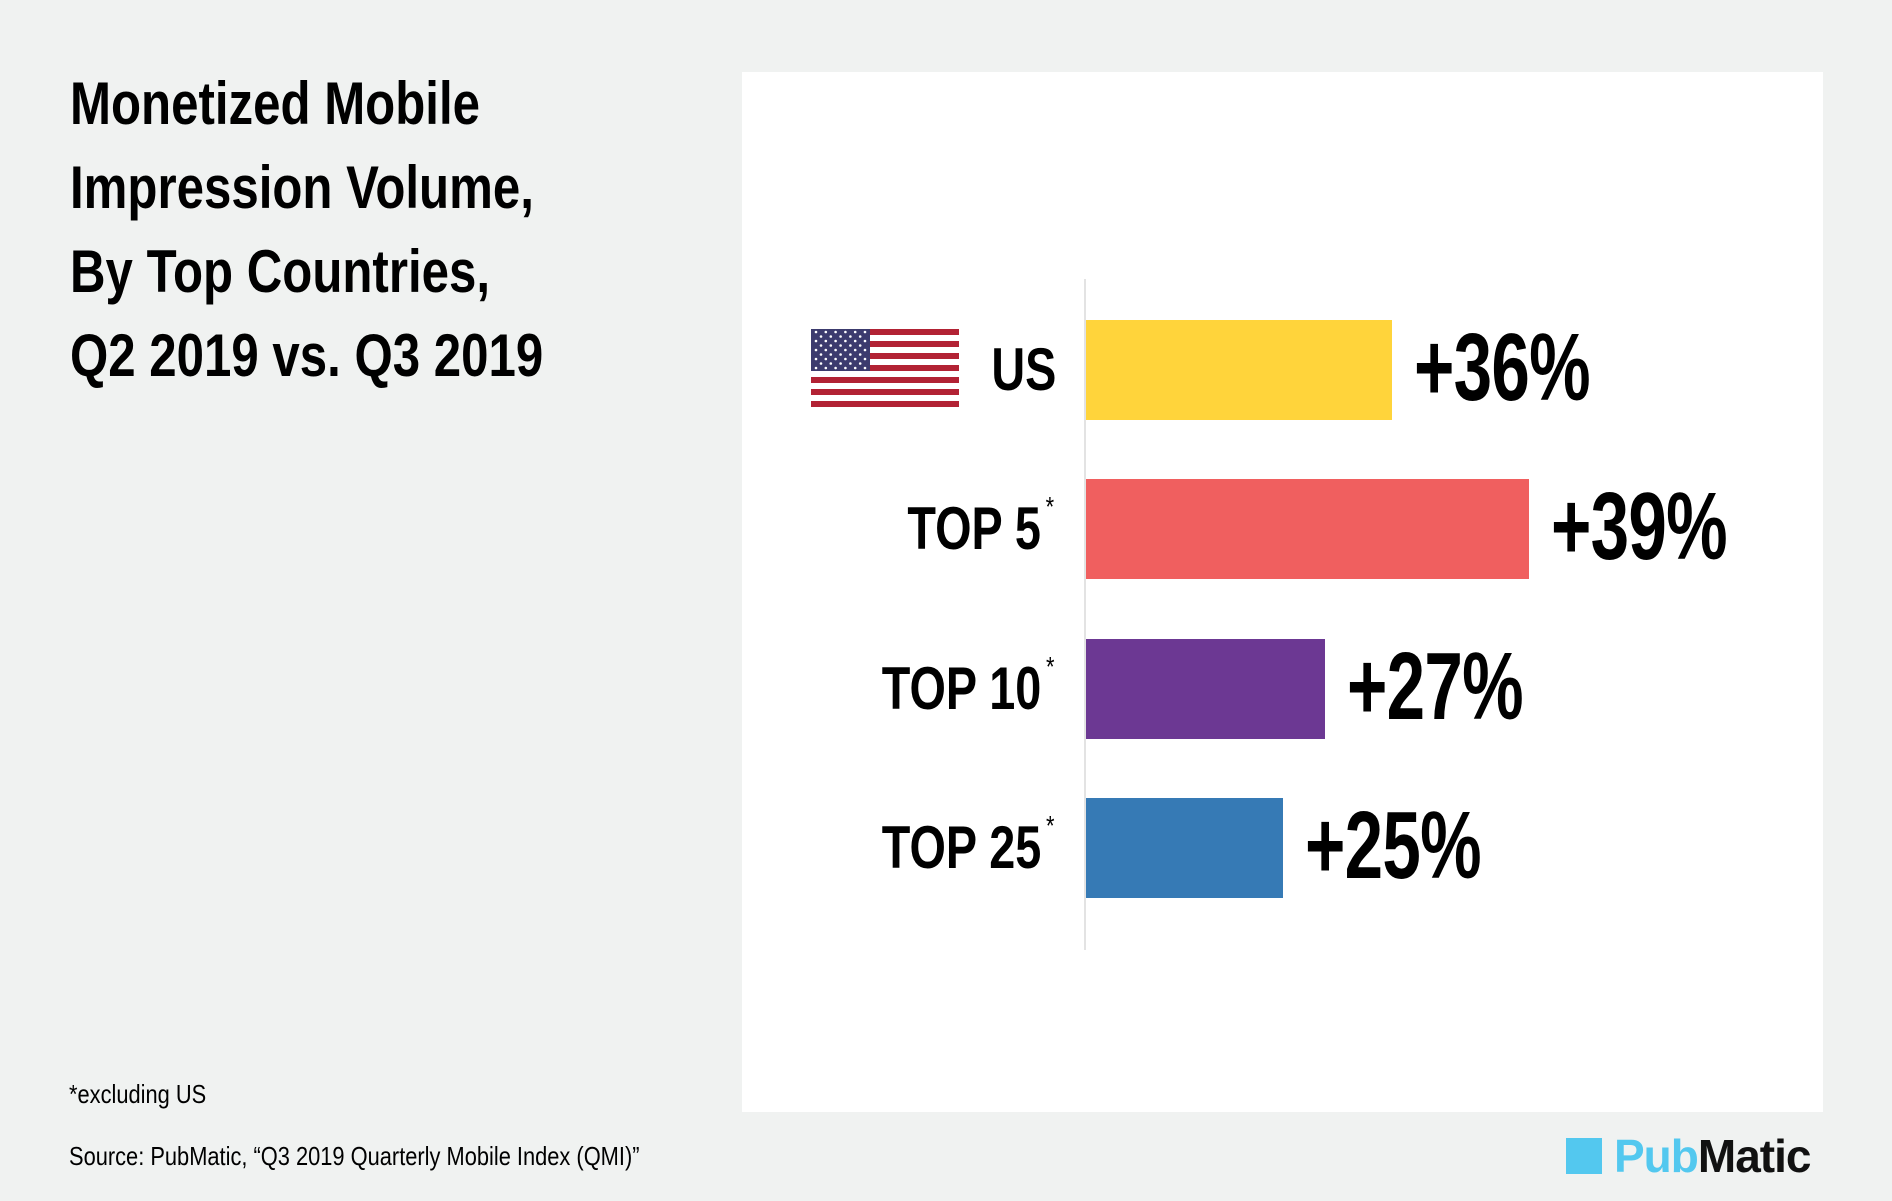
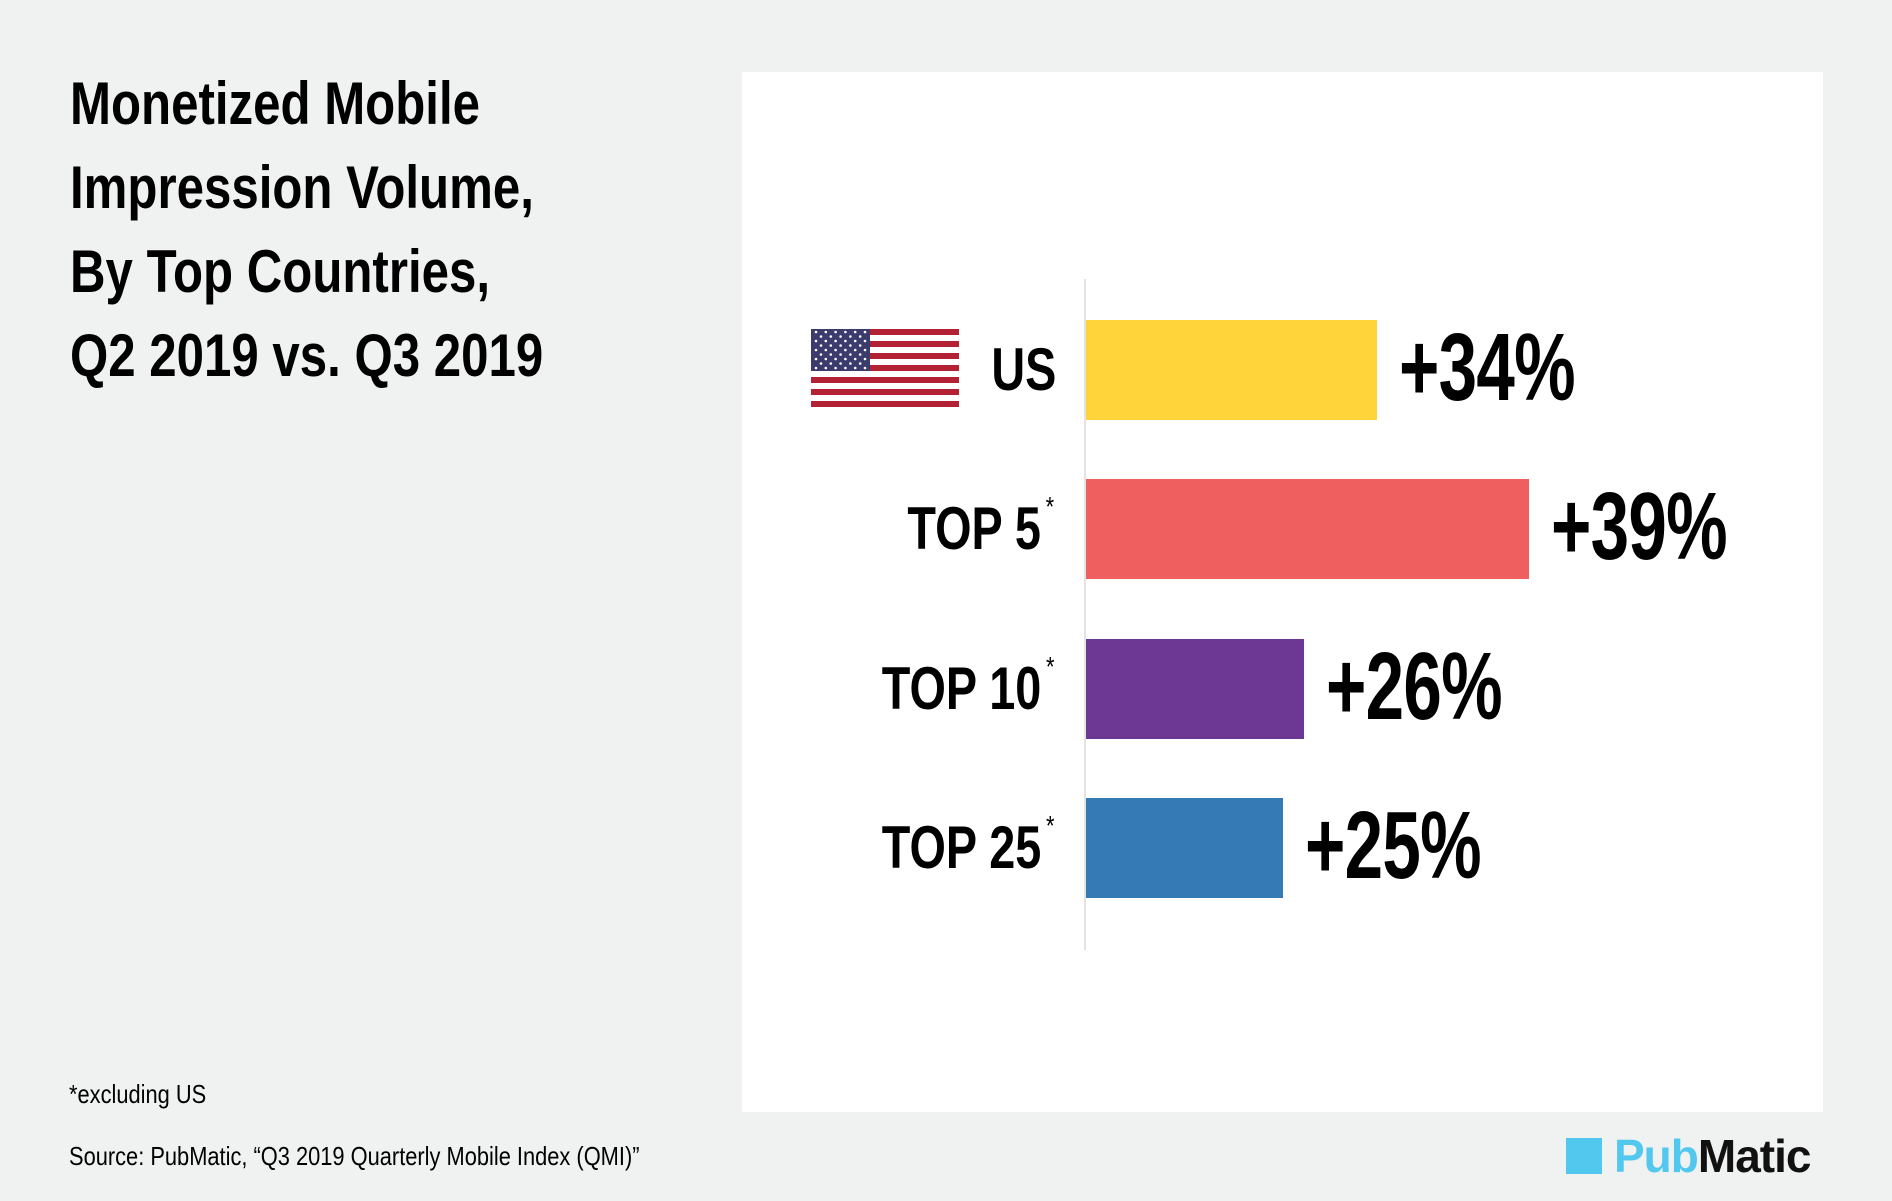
US: +36% -> +34%
TOP 10: +27% -> +26%
